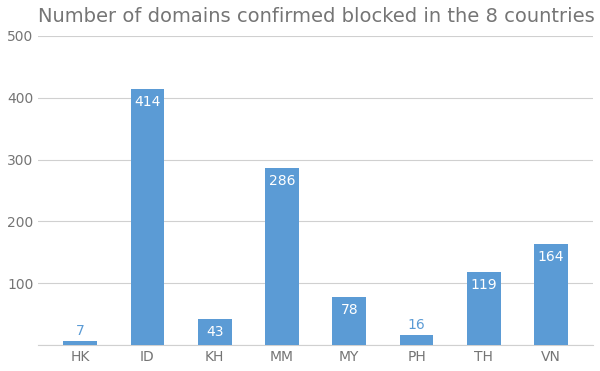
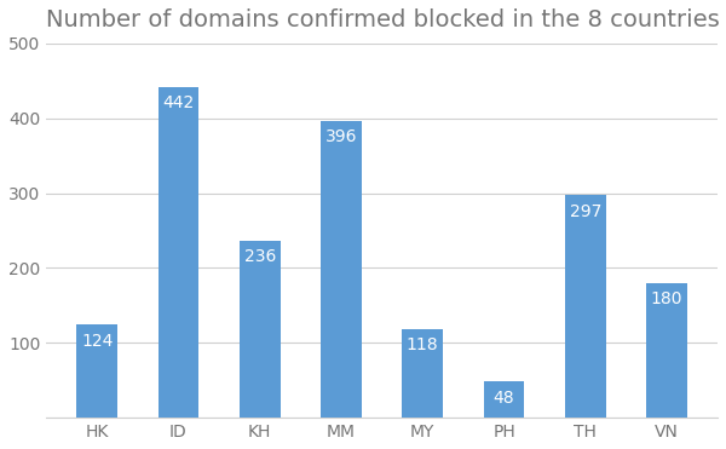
HK: 7 -> 124
ID: 414 -> 442
KH: 43 -> 236
MM: 286 -> 396
MY: 78 -> 118
PH: 16 -> 48
TH: 119 -> 297
VN: 164 -> 180
